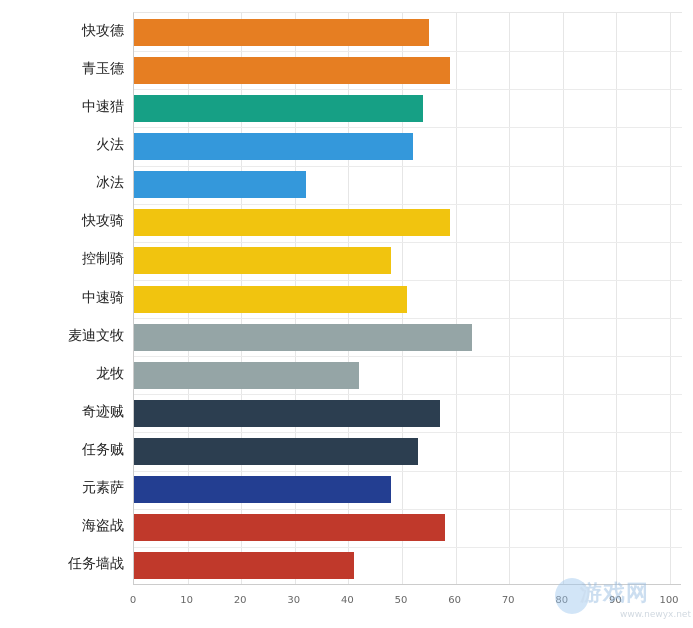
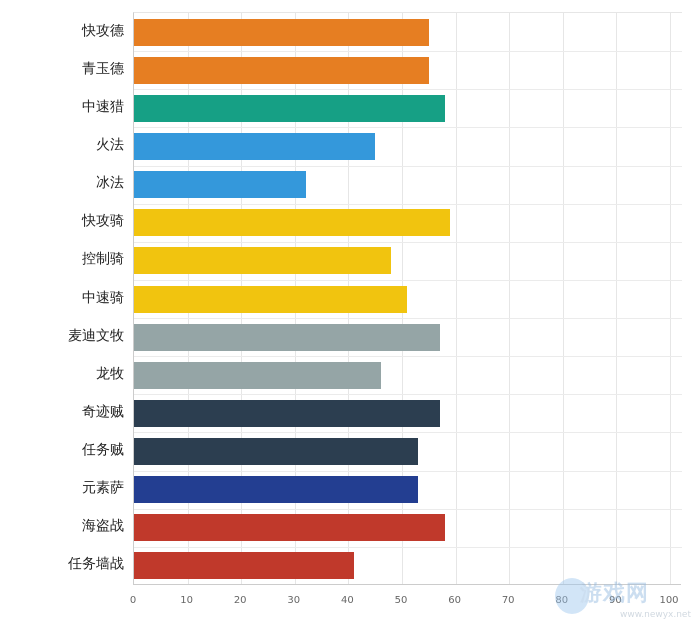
青玉德: 59 -> 55
中速猎: 54 -> 58
火法: 52 -> 45
麦迪文牧: 63 -> 57
龙牧: 42 -> 46
元素萨: 48 -> 53
